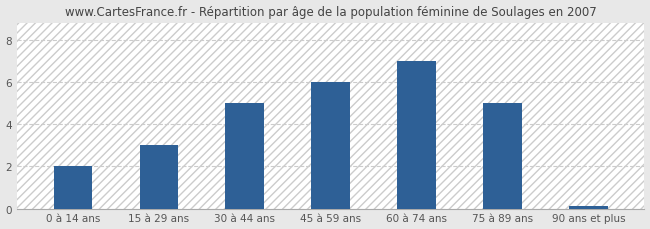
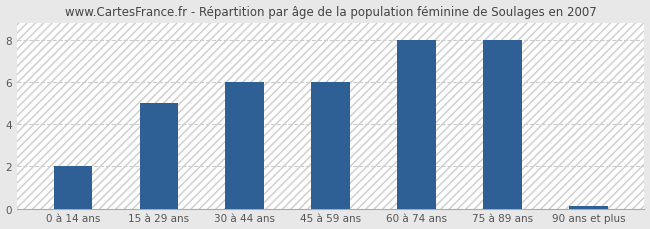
15 à 29 ans: 3.00 -> 5.00
30 à 44 ans: 5.00 -> 6.00
60 à 74 ans: 7.00 -> 8.00
75 à 89 ans: 5.00 -> 8.00
